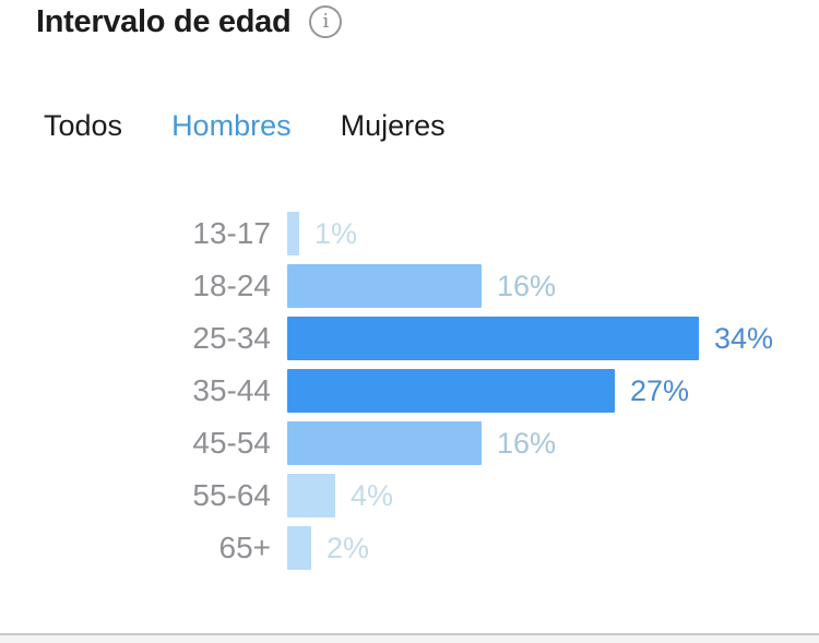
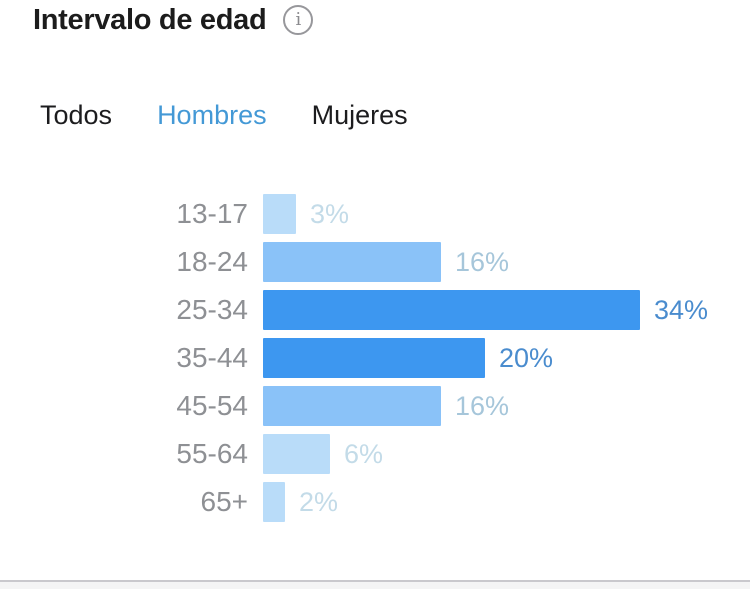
13-17: 1% -> 3%
35-44: 27% -> 20%
55-64: 4% -> 6%
